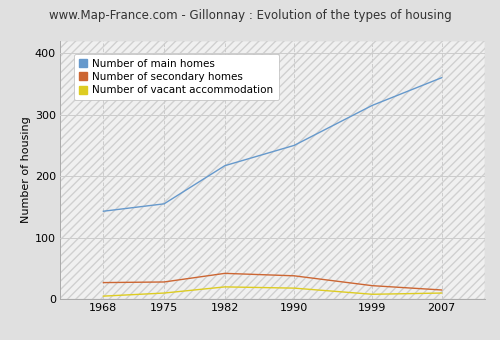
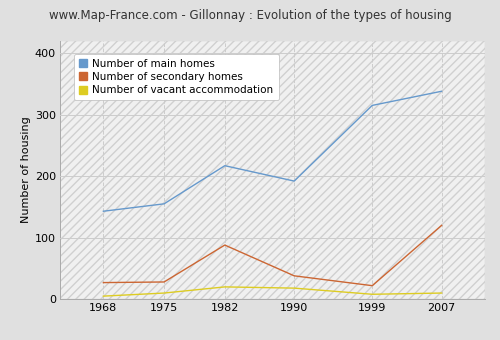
Number of secondary homes/1982: 42 -> 88
Number of main homes/1990: 250 -> 192
Number of main homes/2007: 360 -> 338
Number of secondary homes/2007: 15 -> 120
